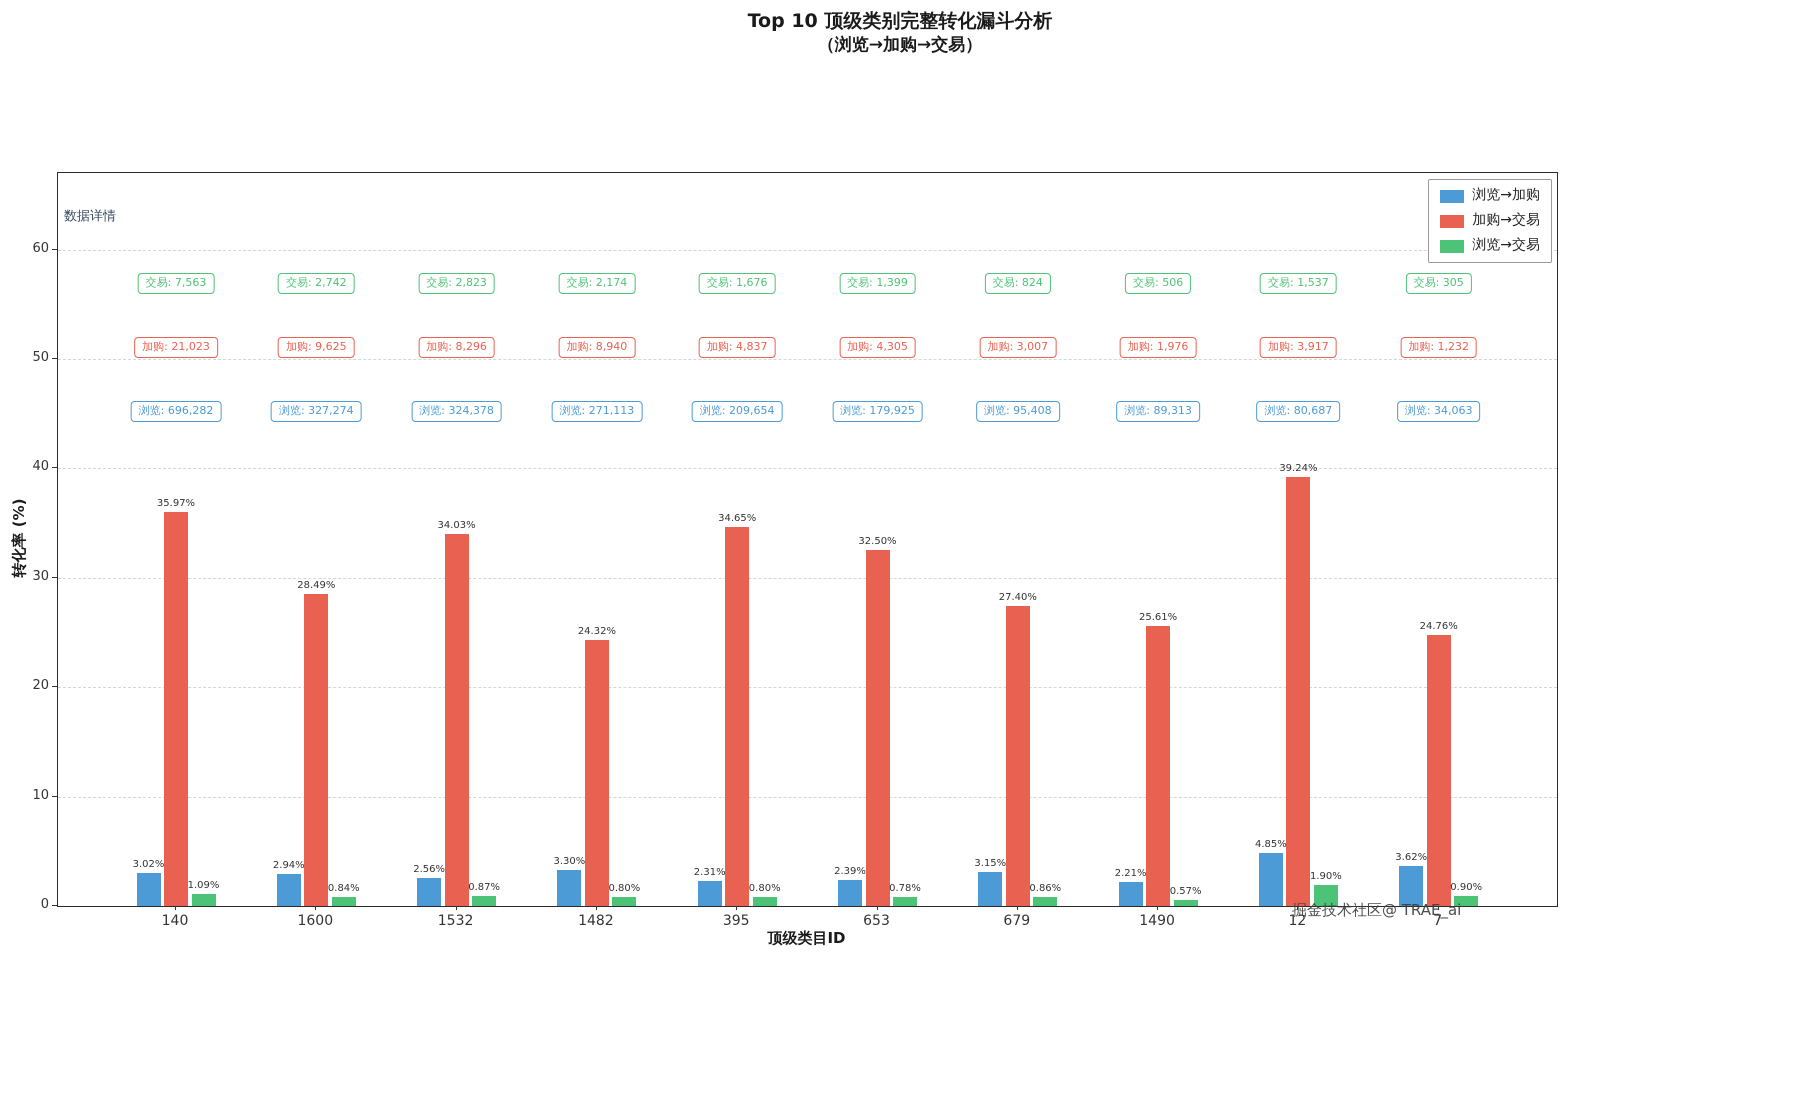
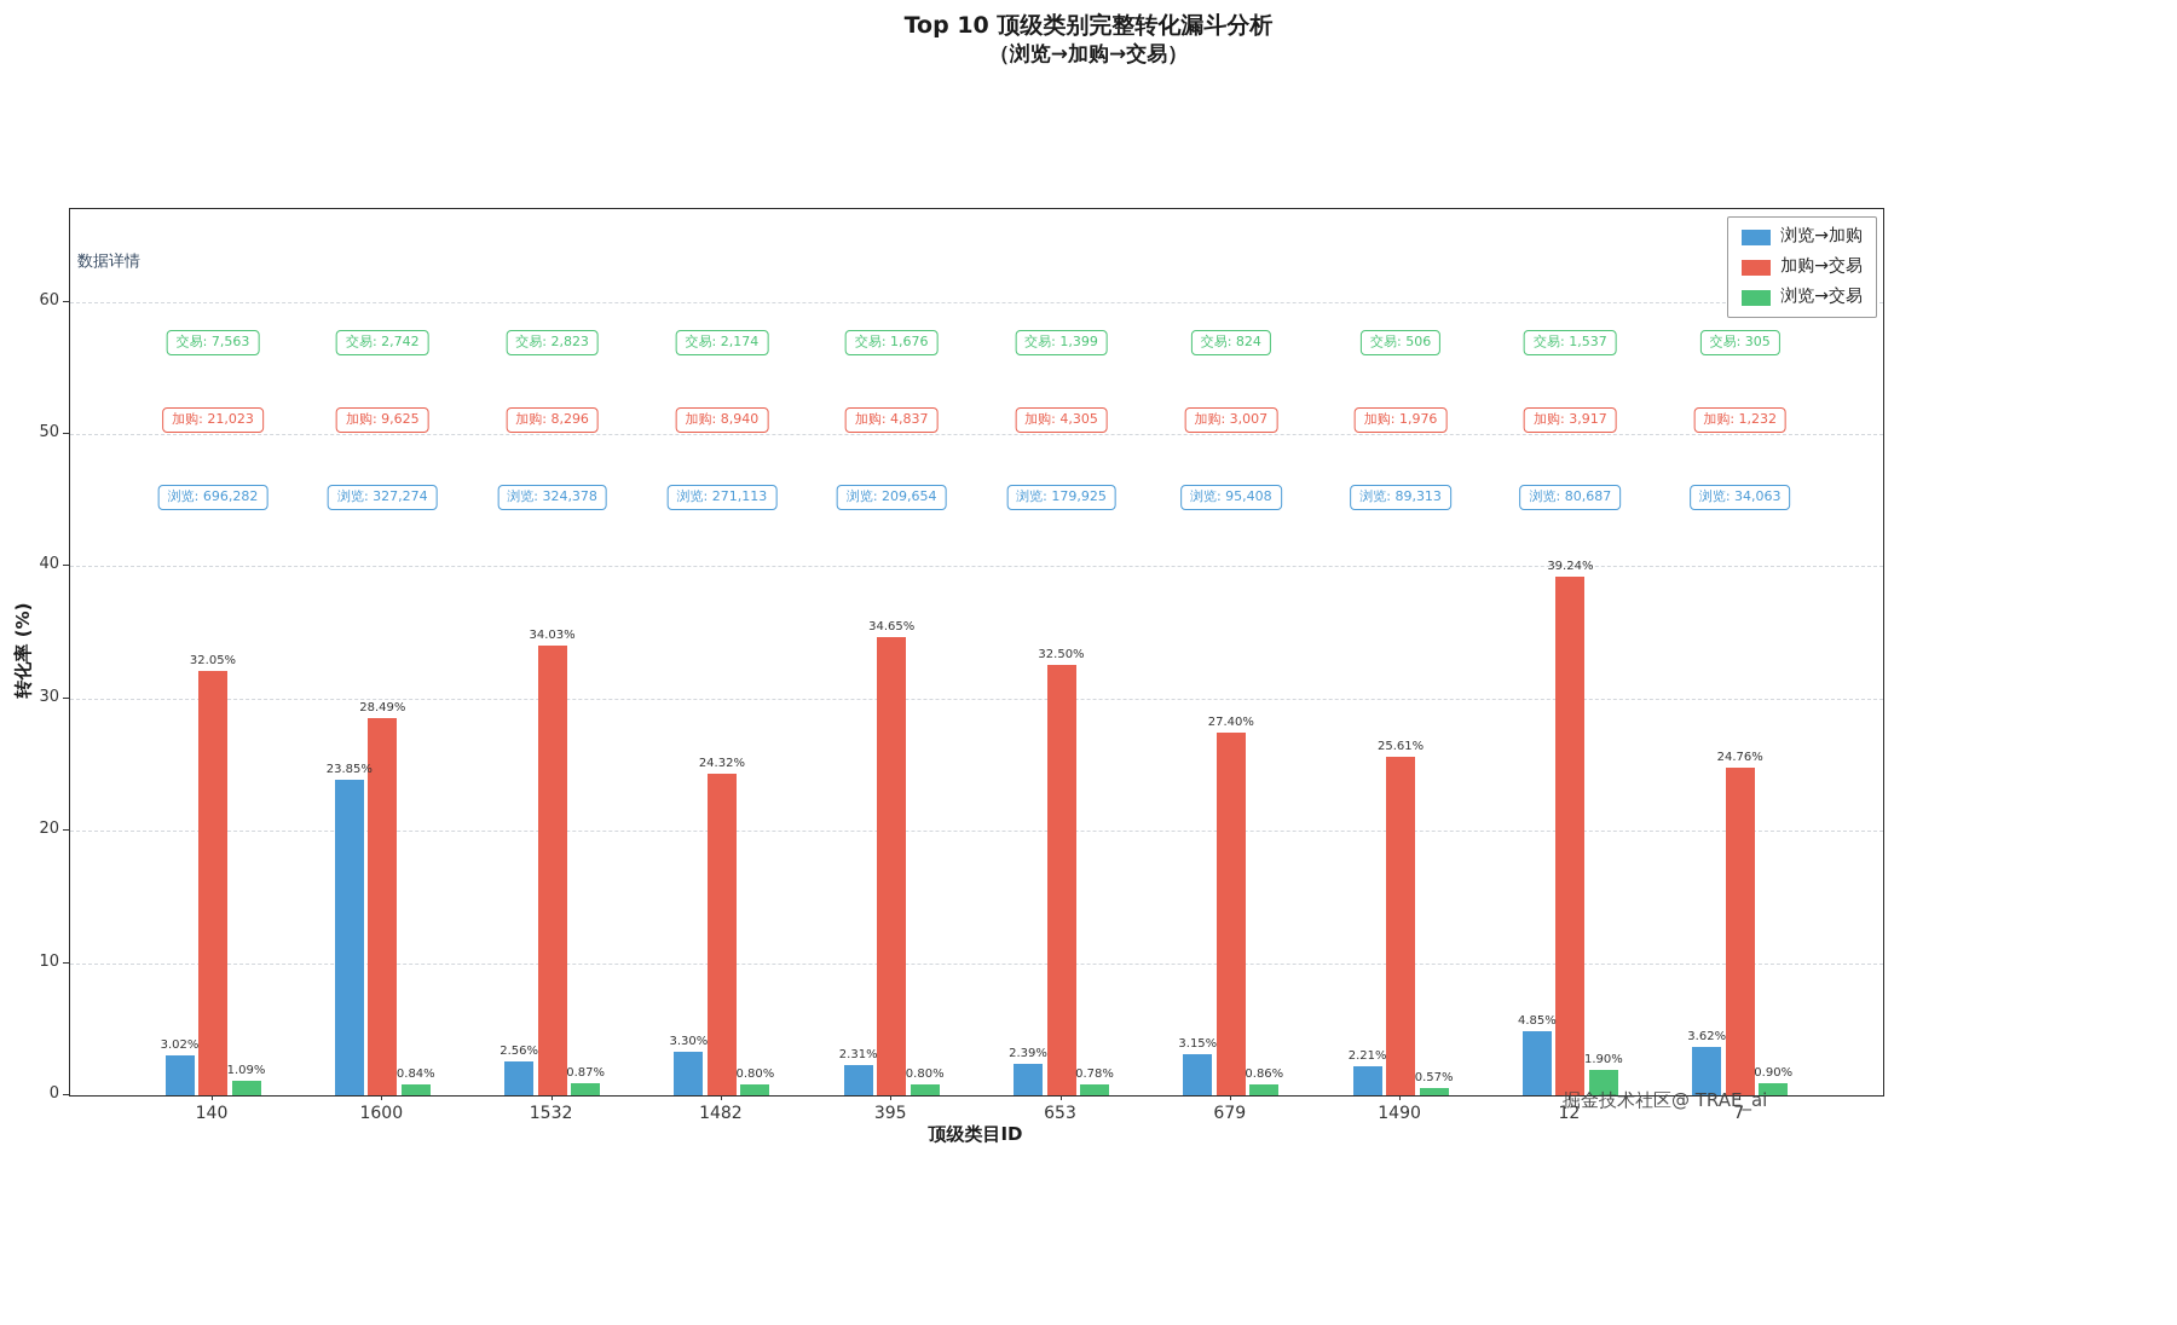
加购→交易/140: 35.97% -> 32.05%
浏览→加购/1600: 2.94% -> 23.85%
